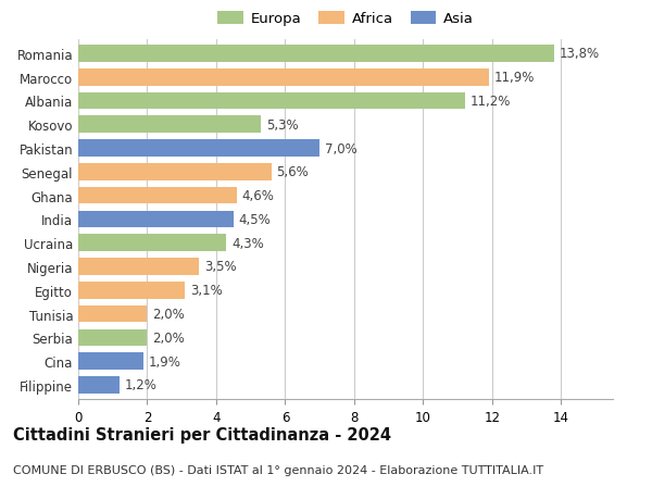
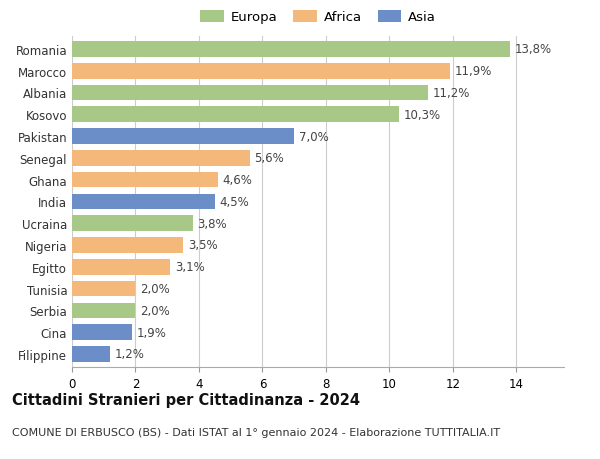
Kosovo: 5,3% -> 10,3%
Ucraina: 4,3% -> 3,8%
